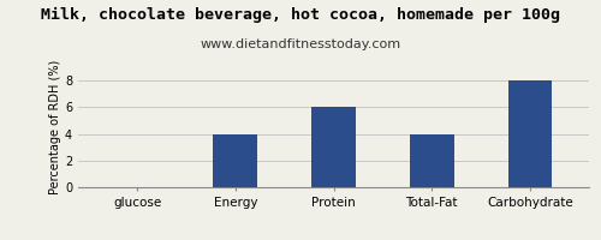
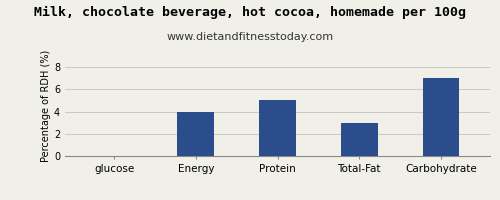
Protein: 6 -> 5
Total-Fat: 4 -> 3
Carbohydrate: 8 -> 7
